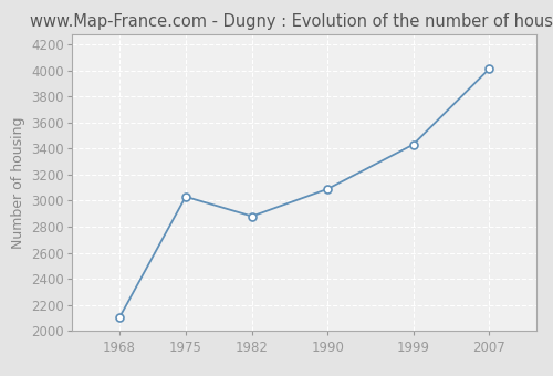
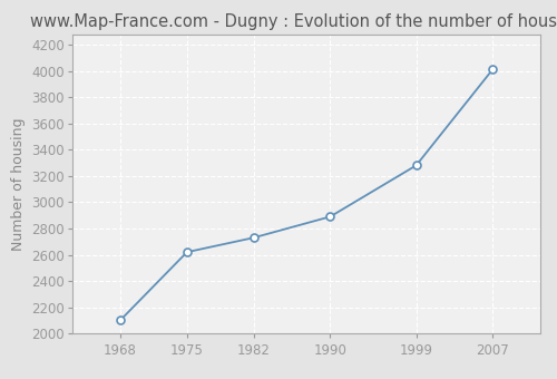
1975: 3030 -> 2620
1982: 2880 -> 2730
1990: 3090 -> 2890
1999: 3430 -> 3280
